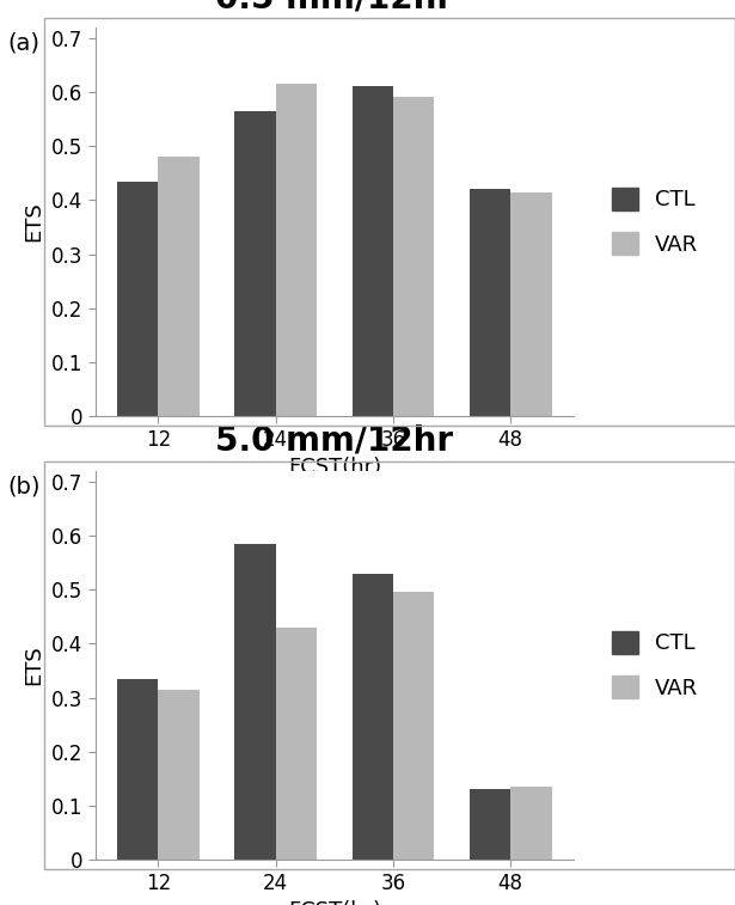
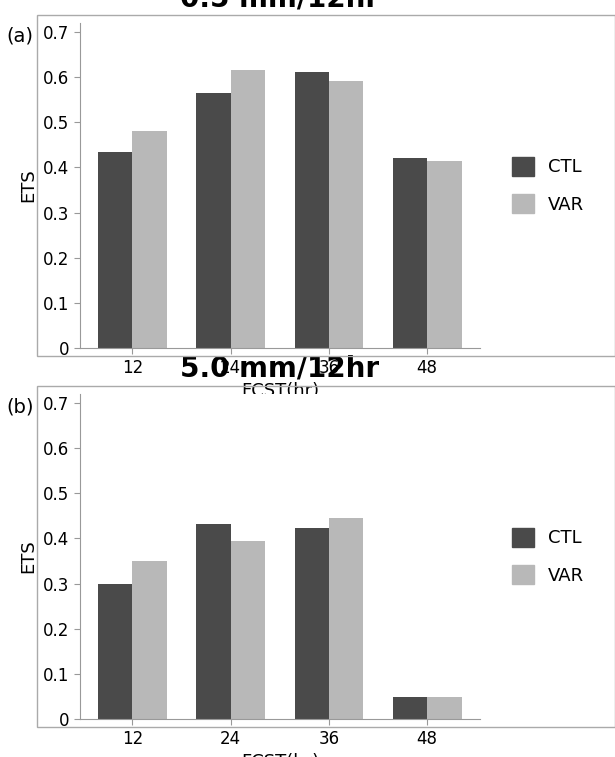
5.0 mm/12hr/CTL/12: 0.335 -> 0.300
5.0 mm/12hr/VAR/12: 0.315 -> 0.350
5.0 mm/12hr/CTL/24: 0.585 -> 0.432
5.0 mm/12hr/VAR/24: 0.430 -> 0.395
5.0 mm/12hr/CTL/36: 0.530 -> 0.422
5.0 mm/12hr/VAR/36: 0.495 -> 0.445
5.0 mm/12hr/CTL/48: 0.130 -> 0.050
5.0 mm/12hr/VAR/48: 0.135 -> 0.048
